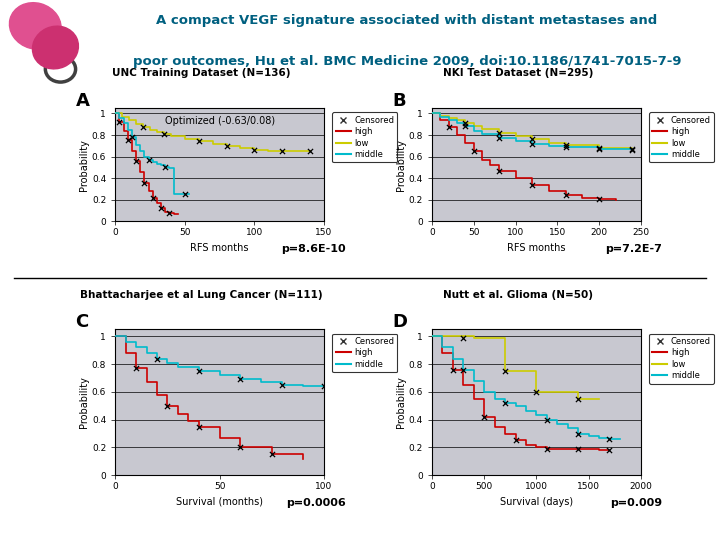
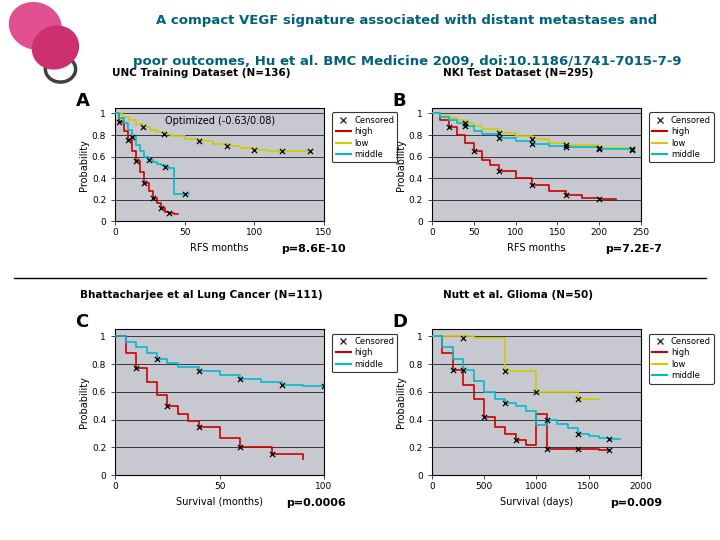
high/1000: 0.20 -> 0.44
middle/1000: 0.43 -> 0.36
